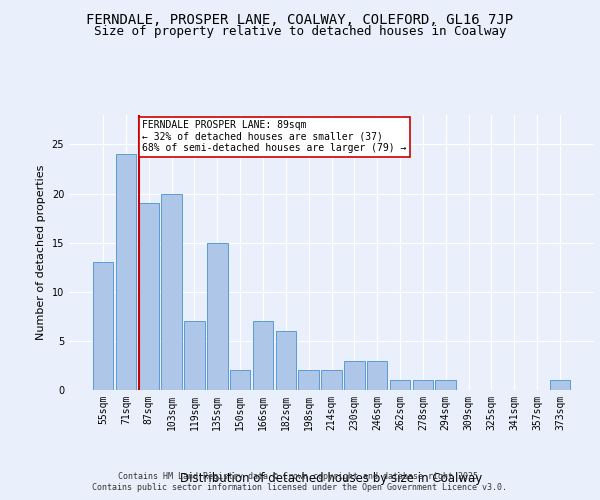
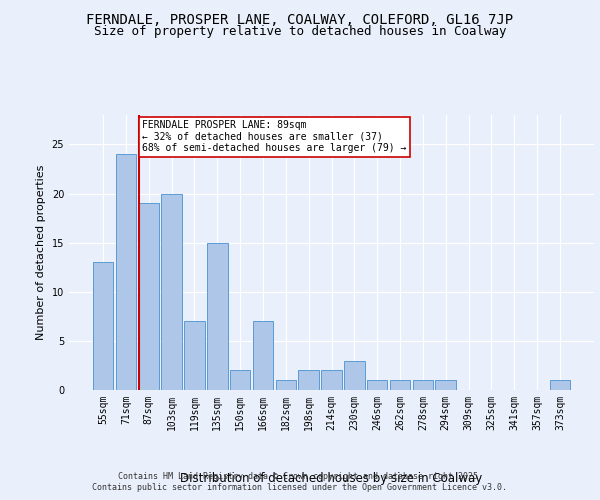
182sqm: 6 -> 1
246sqm: 3 -> 1
